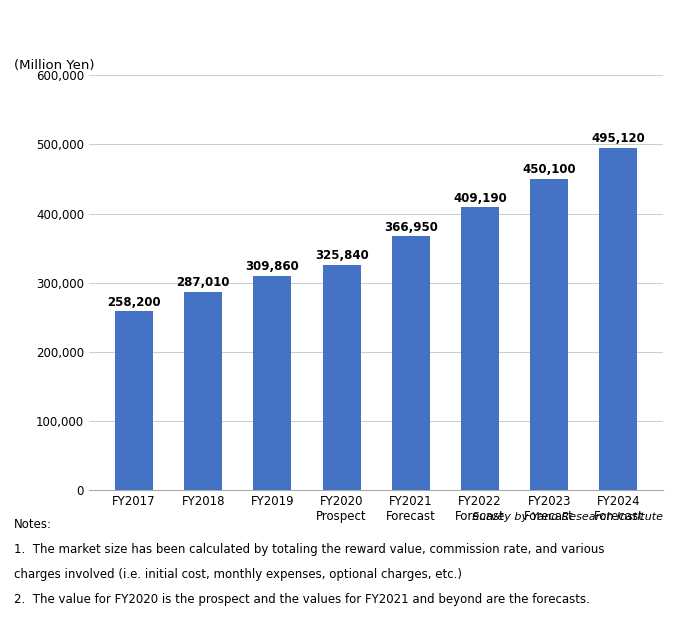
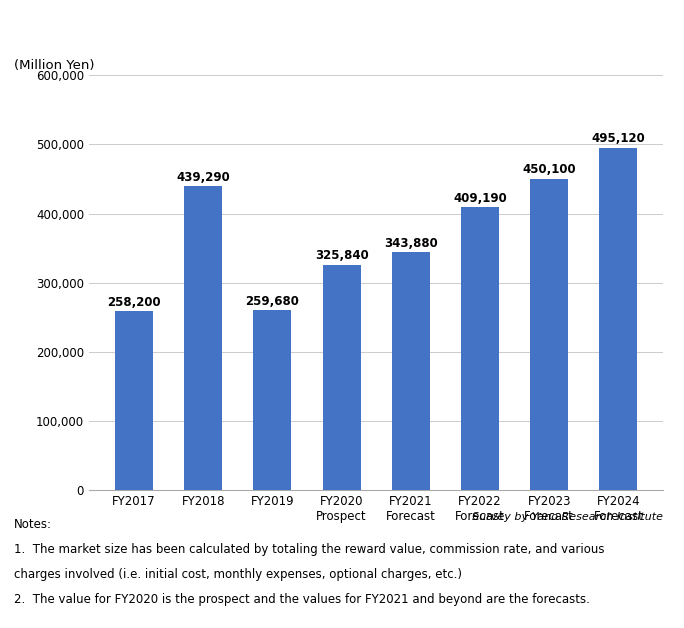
FY2018: 287,010 -> 439,290
FY2019: 309,860 -> 259,680
FY2021 Forecast: 366,950 -> 343,880
